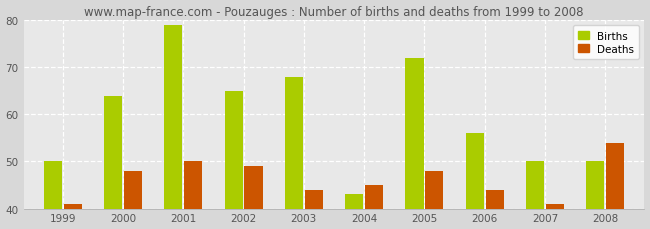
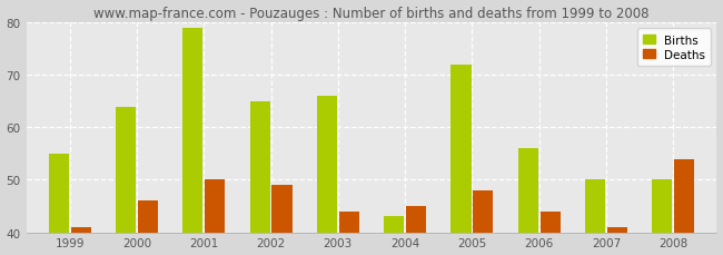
Births/1999: 50 -> 55
Deaths/2000: 48 -> 46
Births/2003: 68 -> 66
